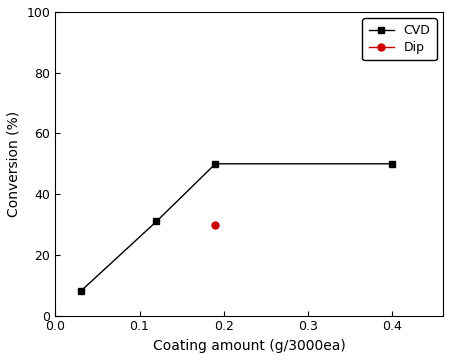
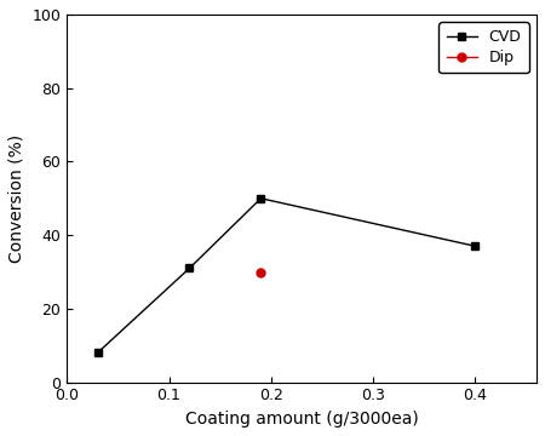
0.4: 50 -> 37
